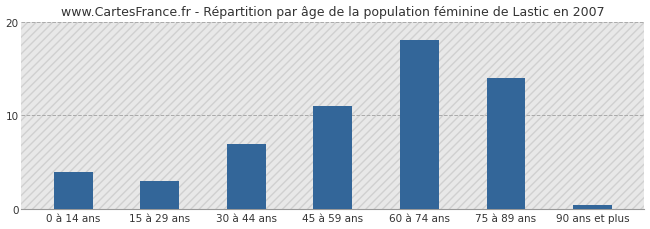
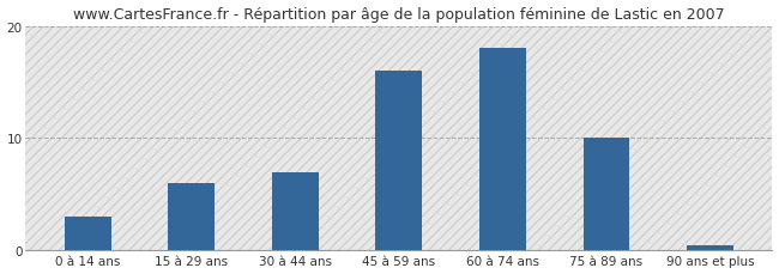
0 à 14 ans: 4.0 -> 3.0
15 à 29 ans: 3.0 -> 6.0
45 à 59 ans: 11.0 -> 16.0
75 à 89 ans: 14.0 -> 10.0
